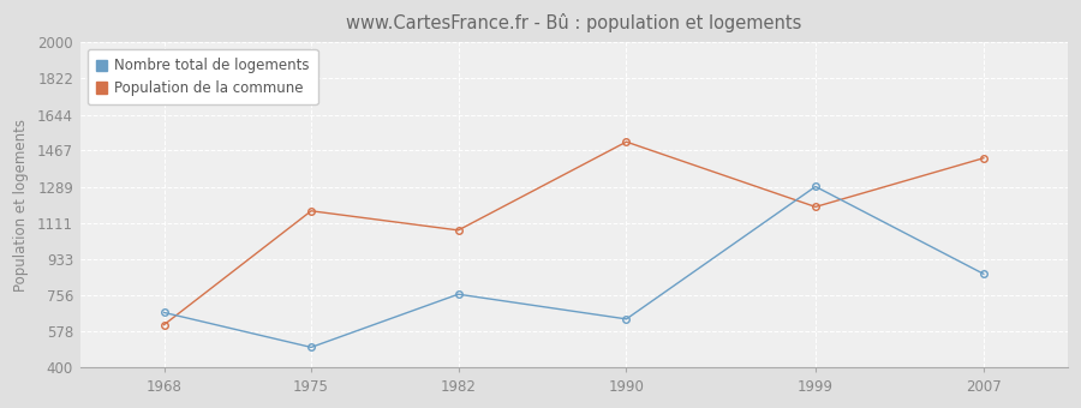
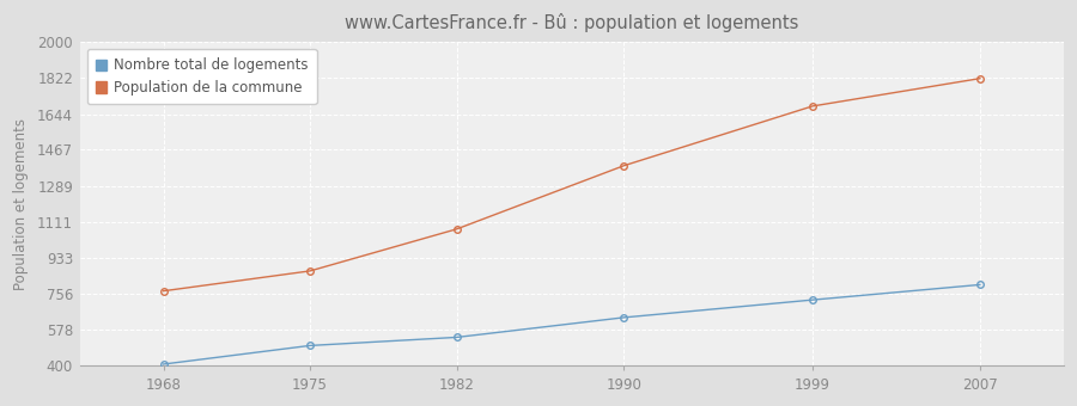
Nombre total de logements/1968: 670 -> 410
Population de la commune/1968: 610 -> 770
Population de la commune/1975: 1170 -> 870
Nombre total de logements/1982: 760 -> 540
Population de la commune/1990: 1510 -> 1390
Nombre total de logements/1999: 1290 -> 720
Population de la commune/1999: 1190 -> 1680
Nombre total de logements/2007: 860 -> 800
Population de la commune/2007: 1430 -> 1820
